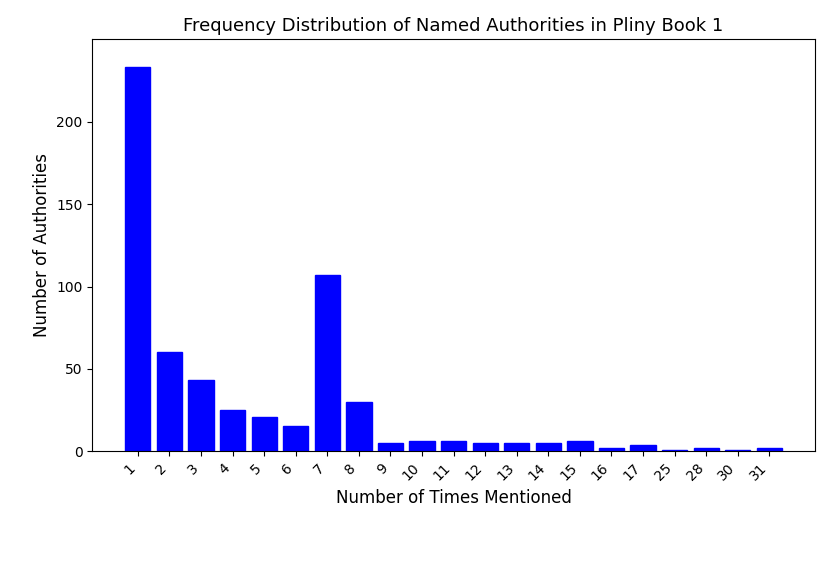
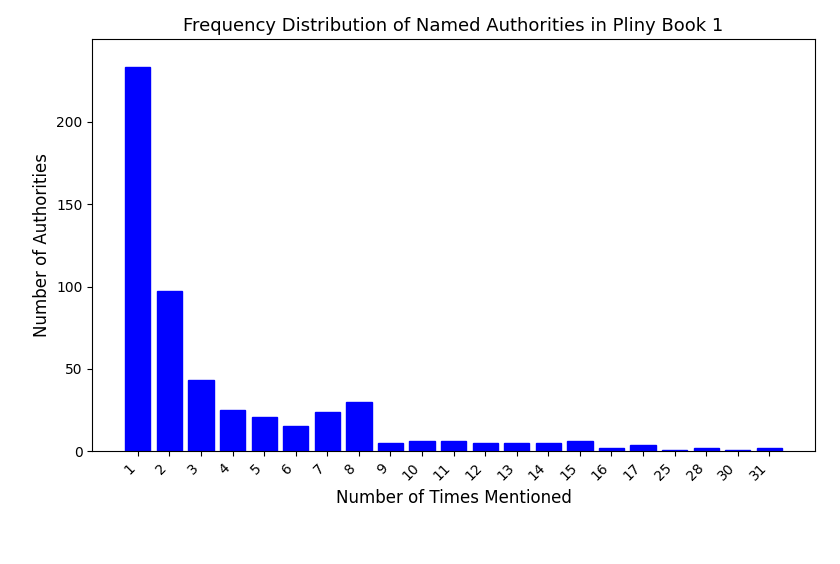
2: 60 -> 97
7: 107 -> 24
